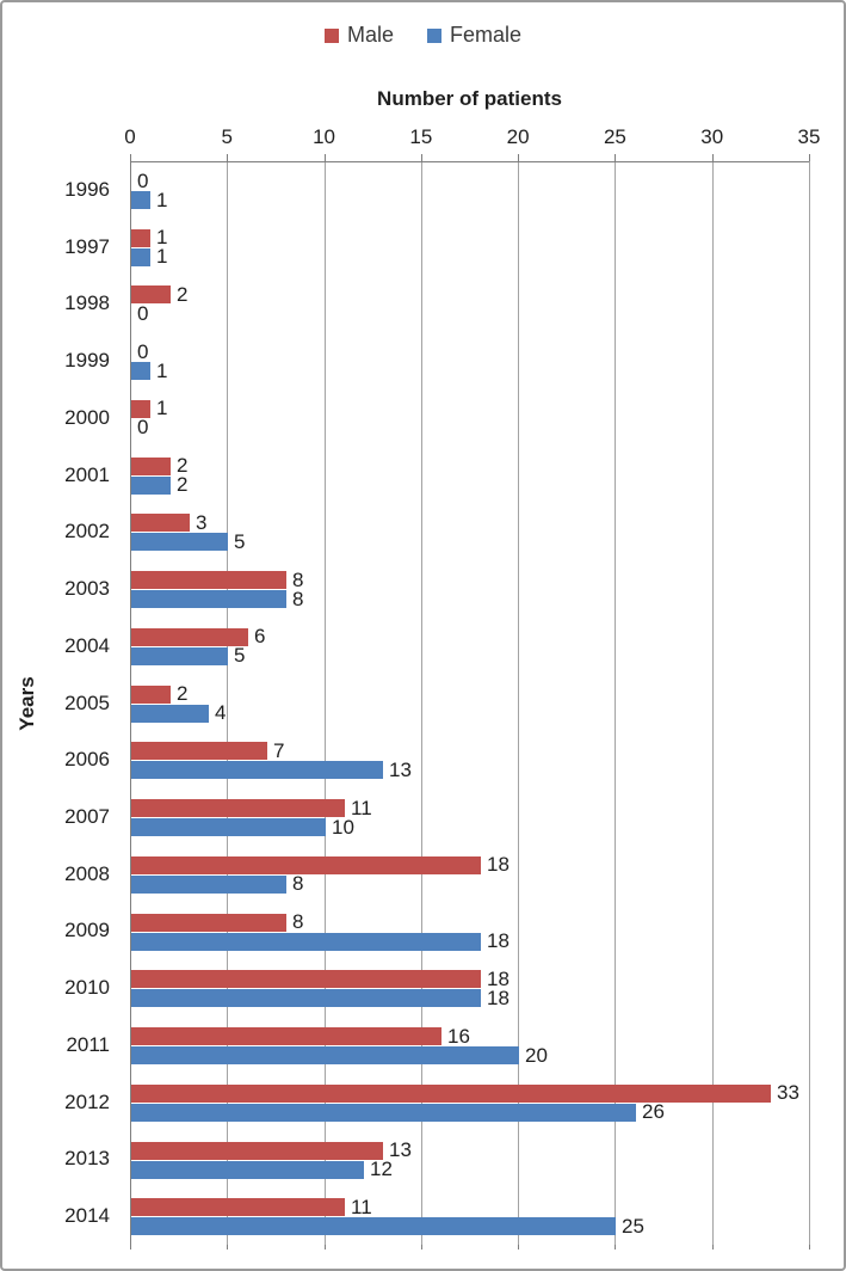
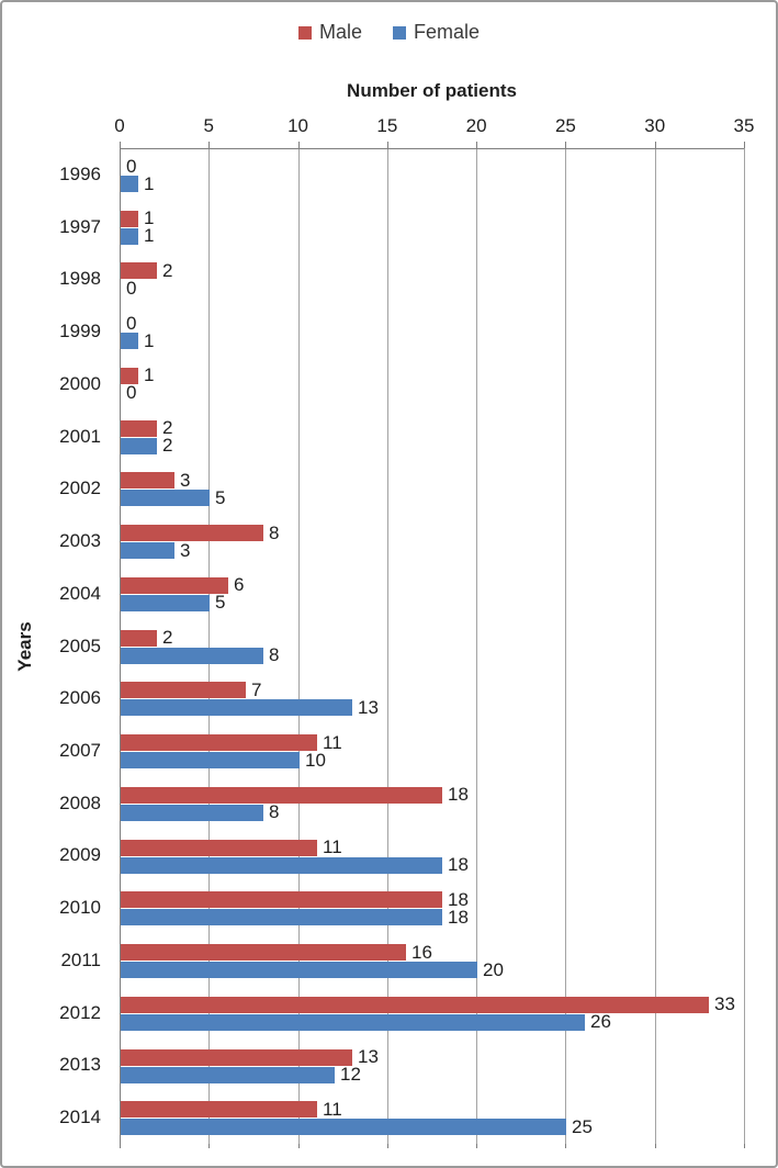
Female/2003: 8 -> 3
Female/2005: 4 -> 8
Male/2009: 8 -> 11
